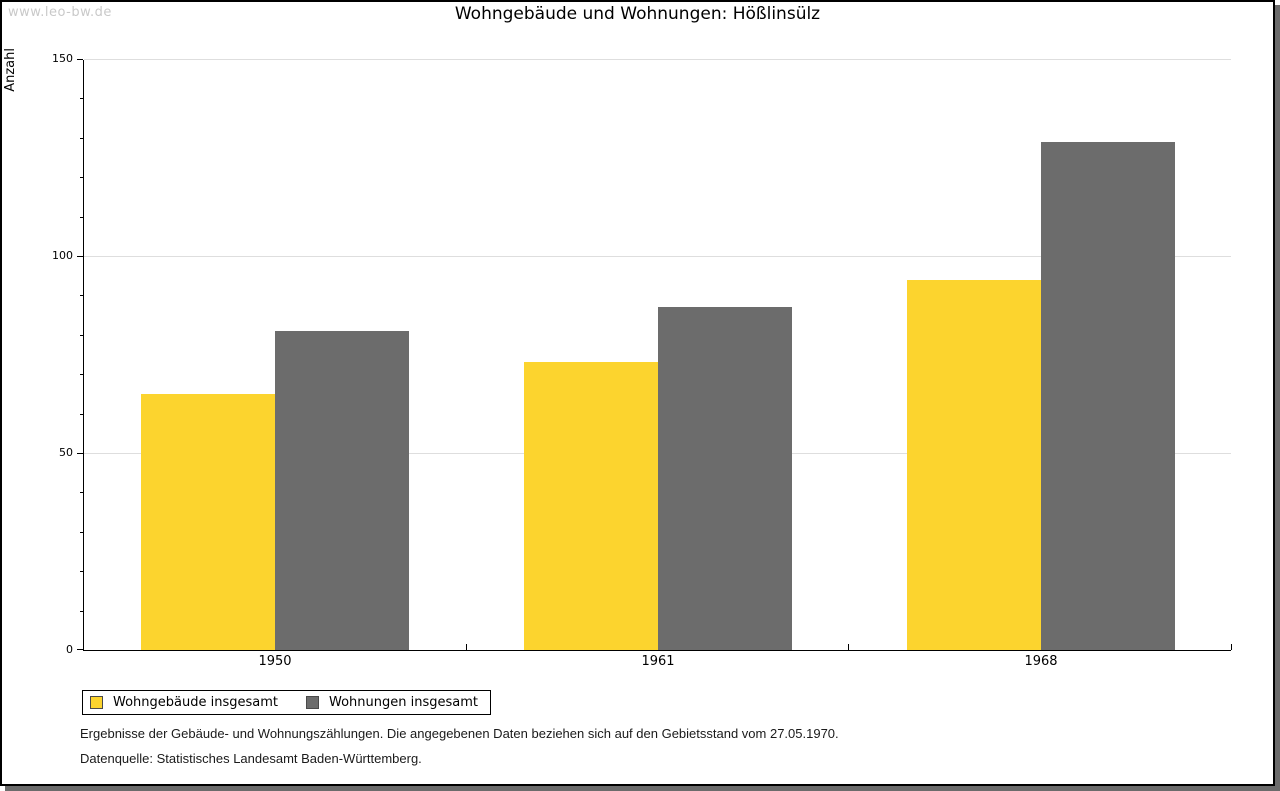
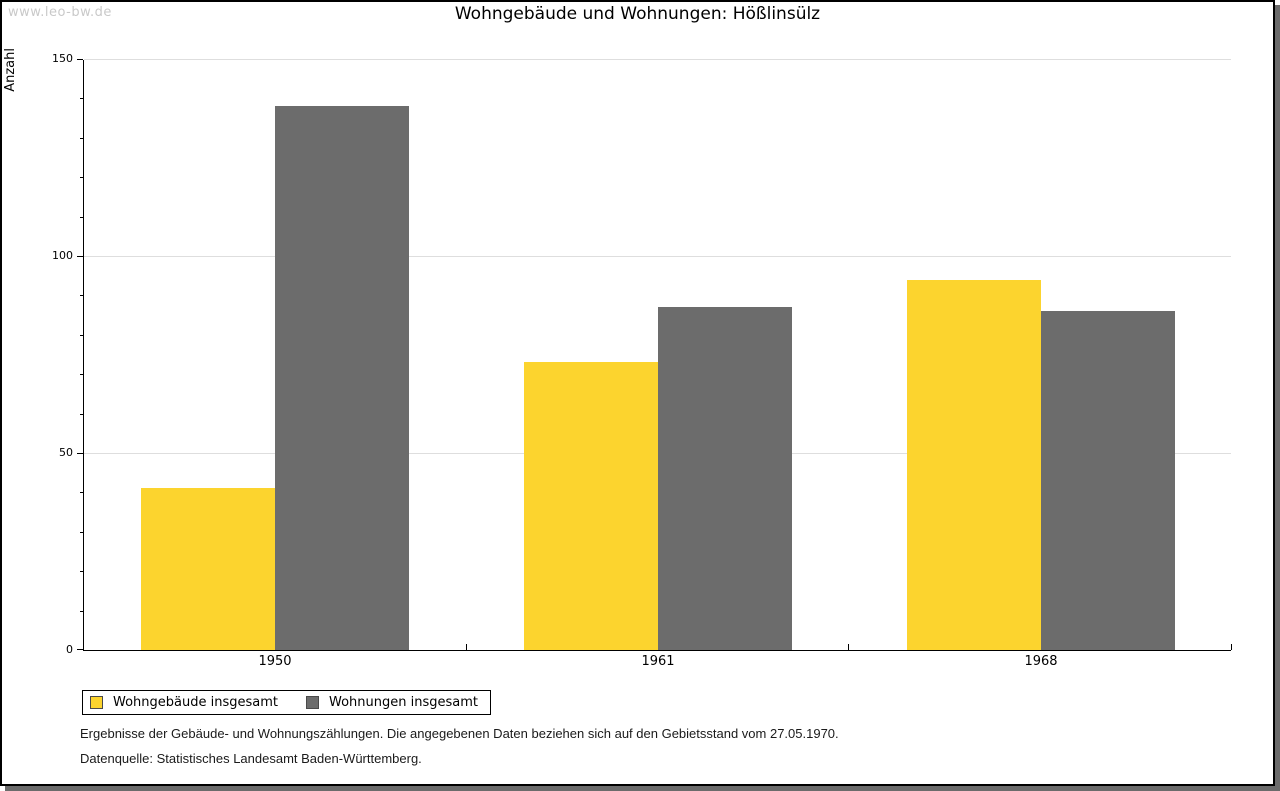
Wohngebäude insgesamt/1950: 65 -> 41
Wohnungen insgesamt/1950: 81 -> 138
Wohnungen insgesamt/1968: 129 -> 86
